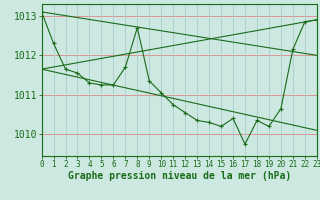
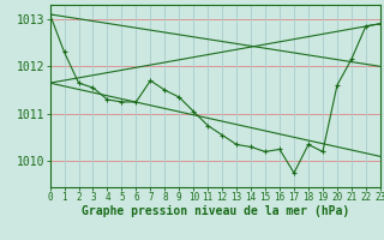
8: 1012.70 -> 1011.50
16: 1010.40 -> 1010.25
20: 1010.65 -> 1011.60
